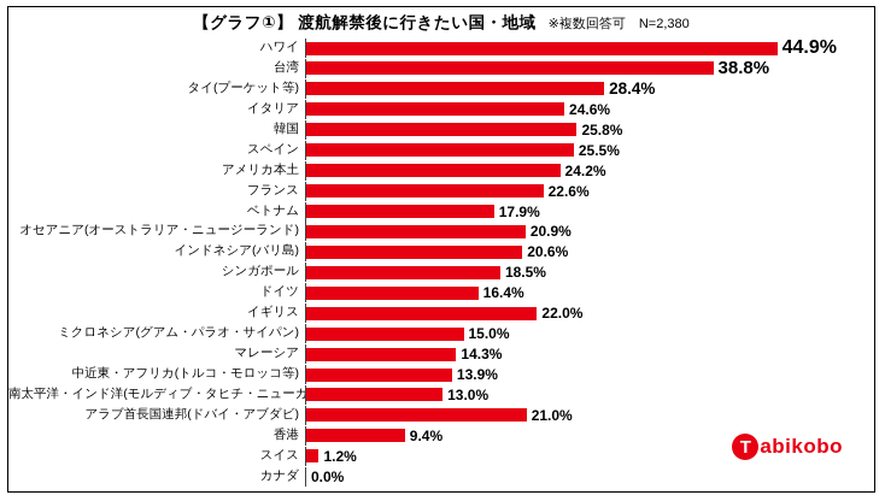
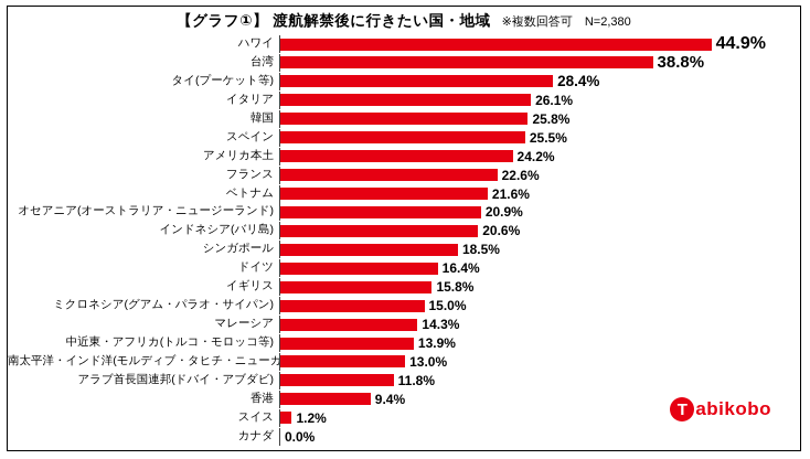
イタリア: 24.6% -> 26.1%
ベトナム: 17.9% -> 21.6%
イギリス: 22.0% -> 15.8%
アラブ首長国連邦(ドバイ・アブダビ): 21.0% -> 11.8%
